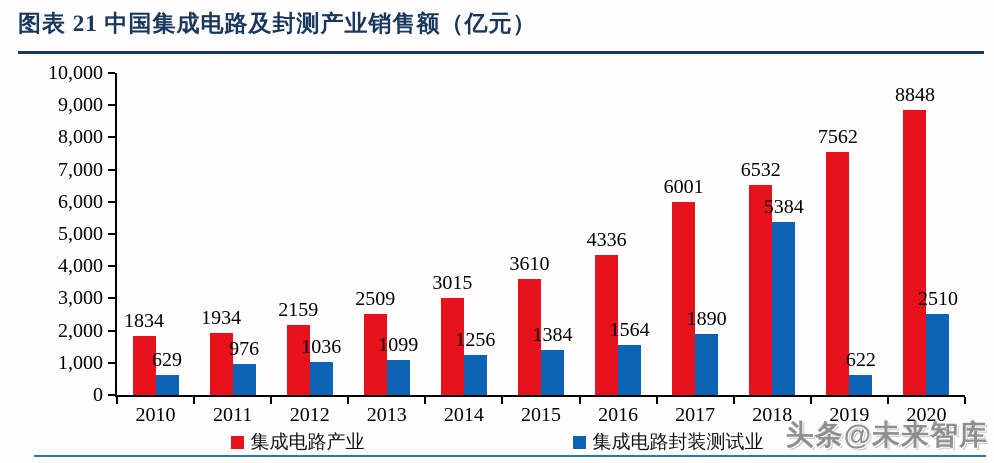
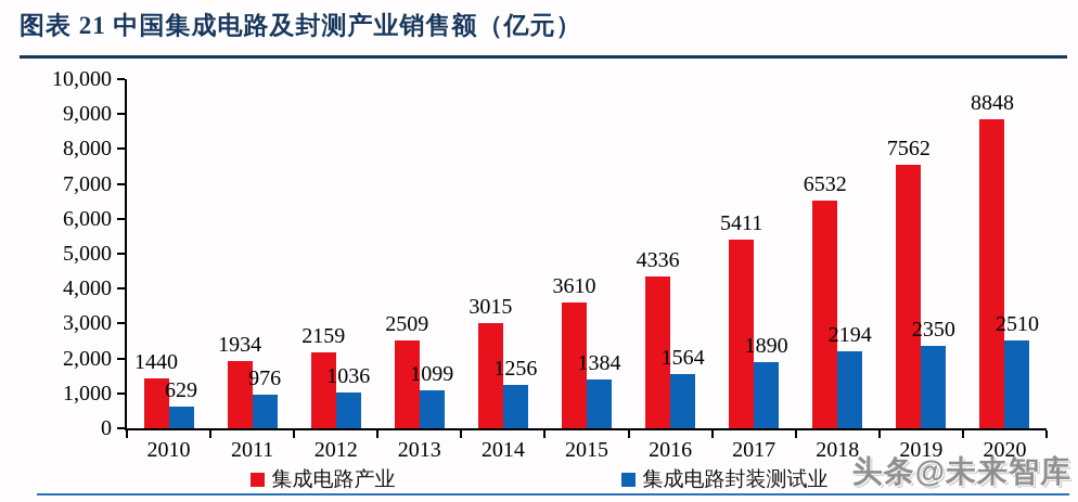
集成电路产业/2010: 1834 -> 1440
集成电路产业/2017: 6001 -> 5411
集成电路封装测试业/2018: 5384 -> 2194
集成电路封装测试业/2019: 622 -> 2350
